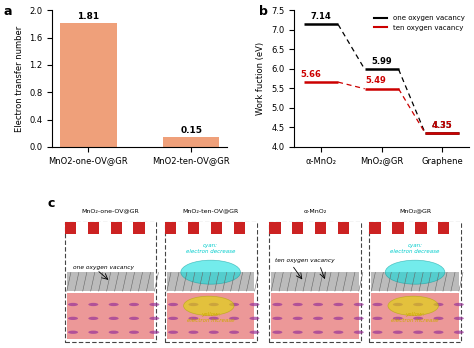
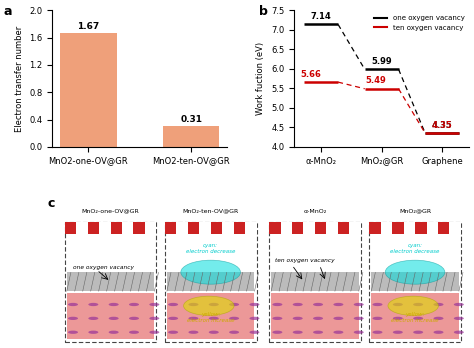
MnO2-one-OV@GR: 1.81 -> 1.67
MnO2-ten-OV@GR: 0.15 -> 0.31
